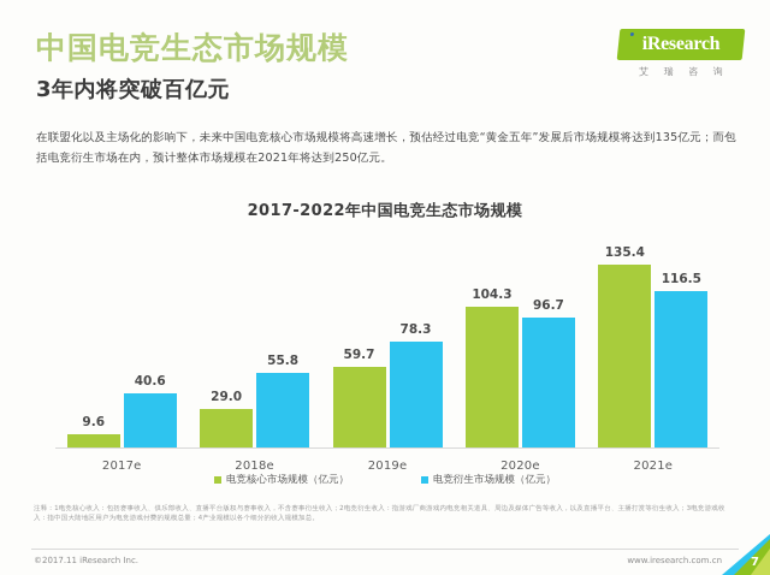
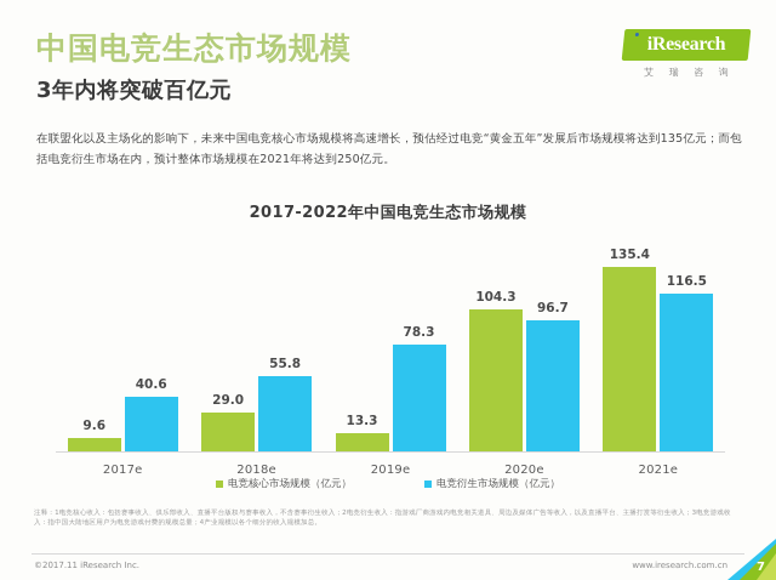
电竞核心市场规模（亿元）/2019e: 59.7 -> 13.3
